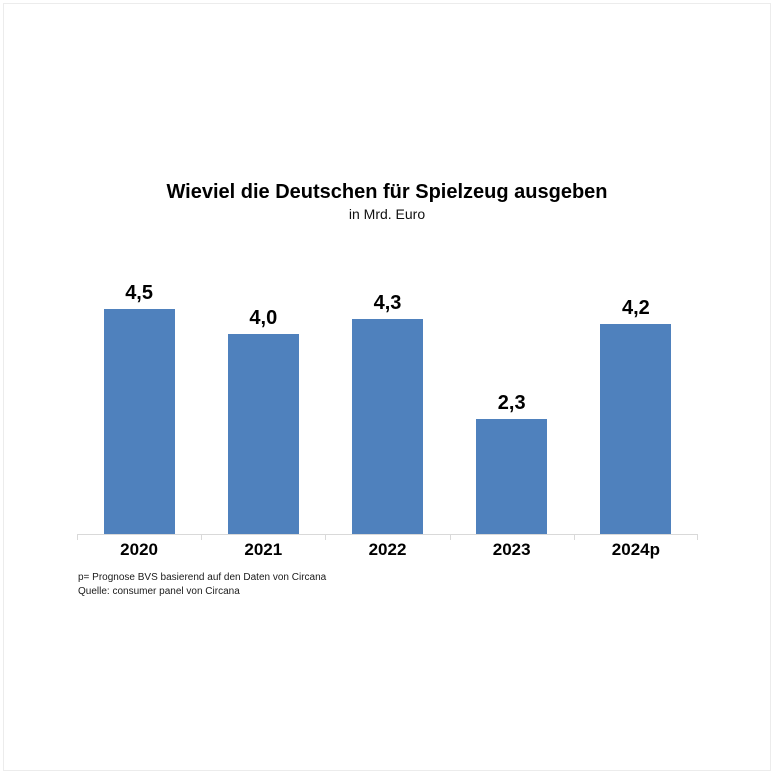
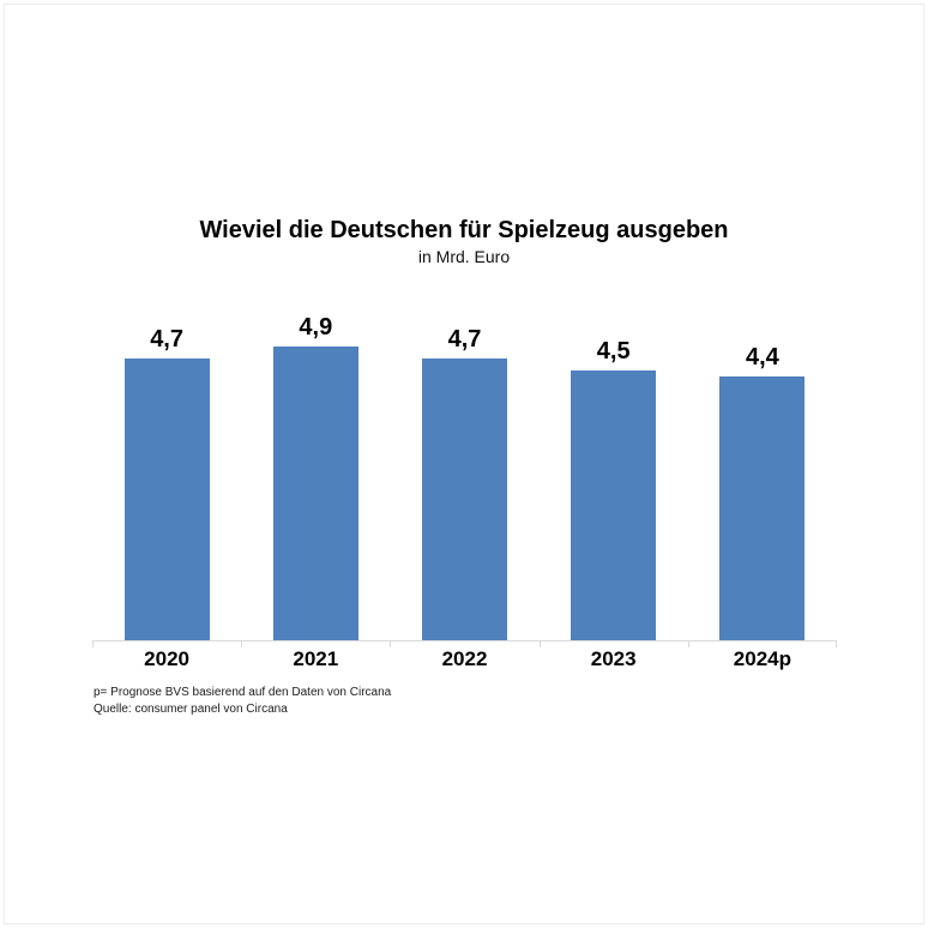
2020: 4,5 -> 4,7
2021: 4,0 -> 4,9
2022: 4,3 -> 4,7
2023: 2,3 -> 4,5
2024p: 4,2 -> 4,4
